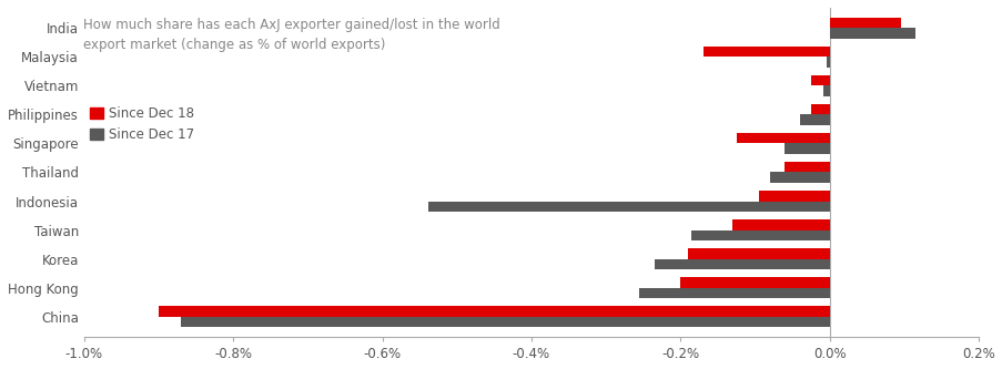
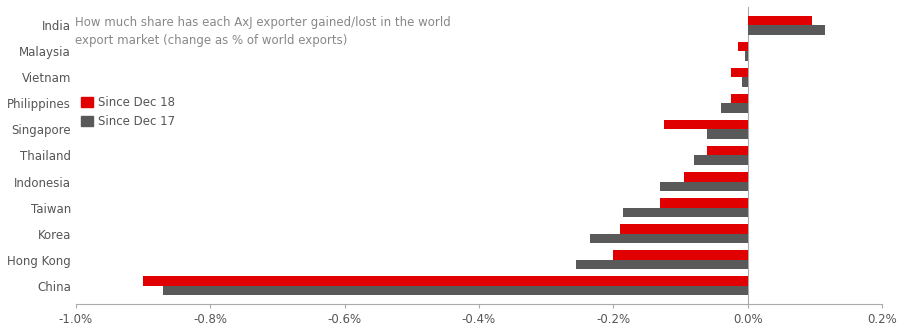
Since Dec 18/Malaysia: -0.170% -> -0.015%
Since Dec 17/Indonesia: -0.538% -> -0.130%
